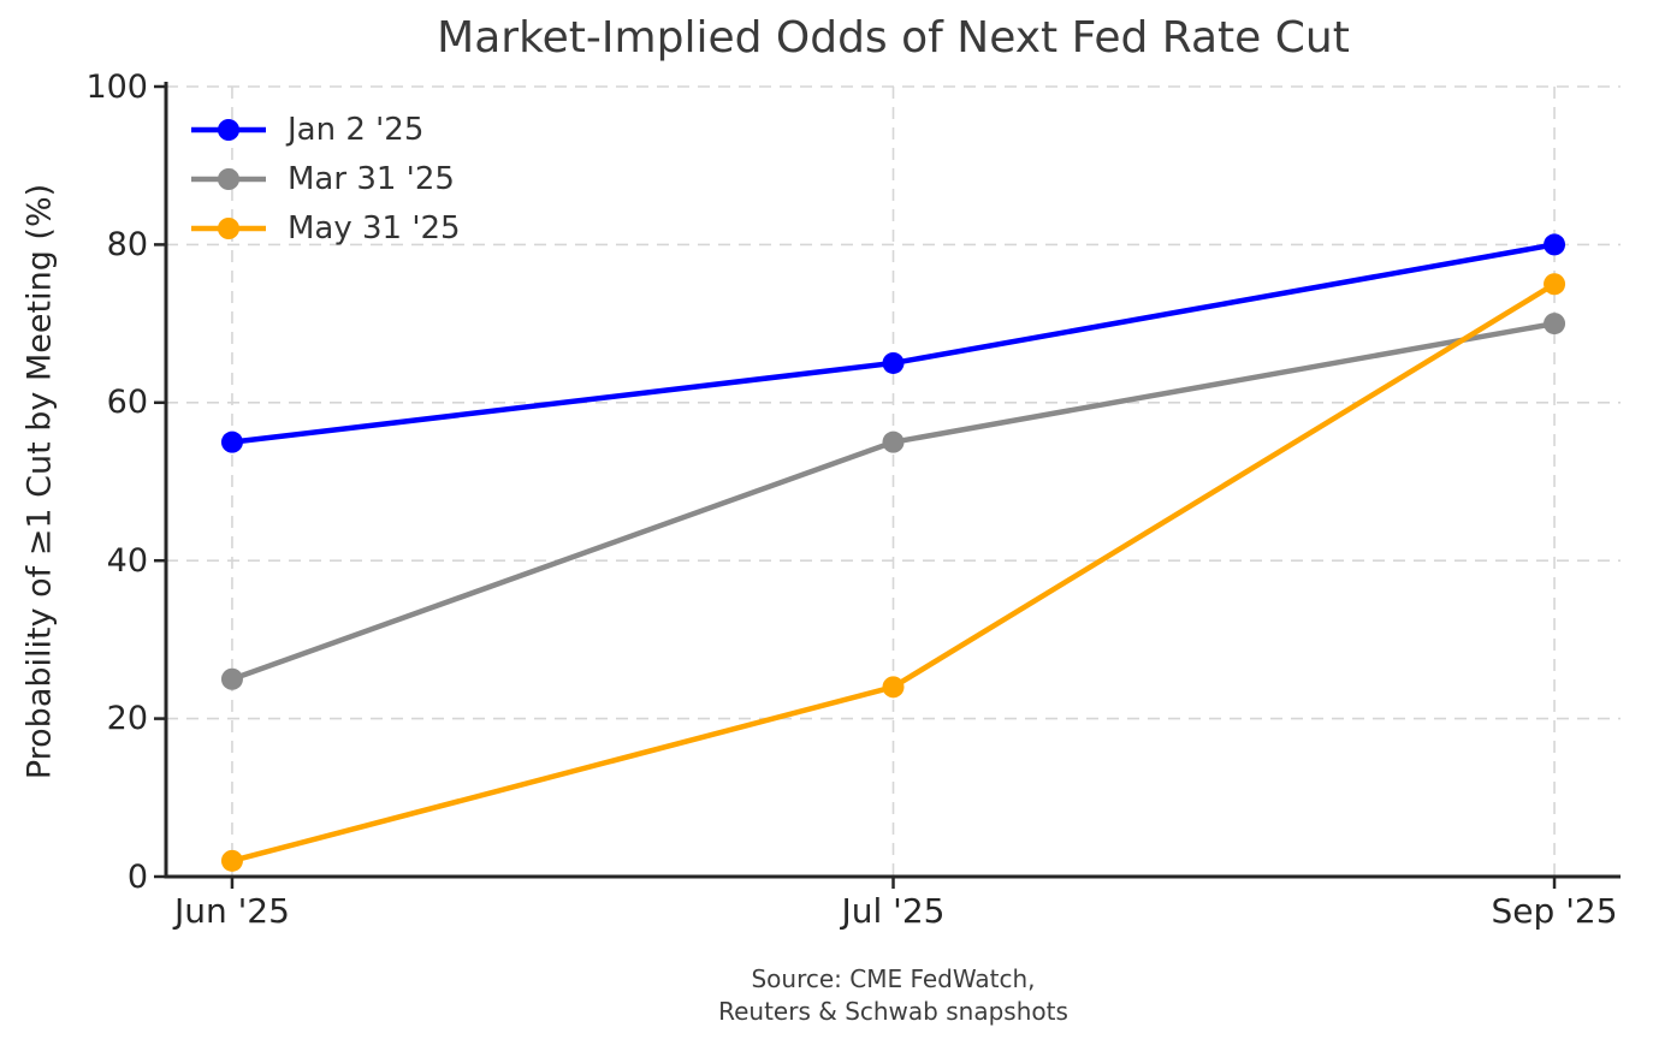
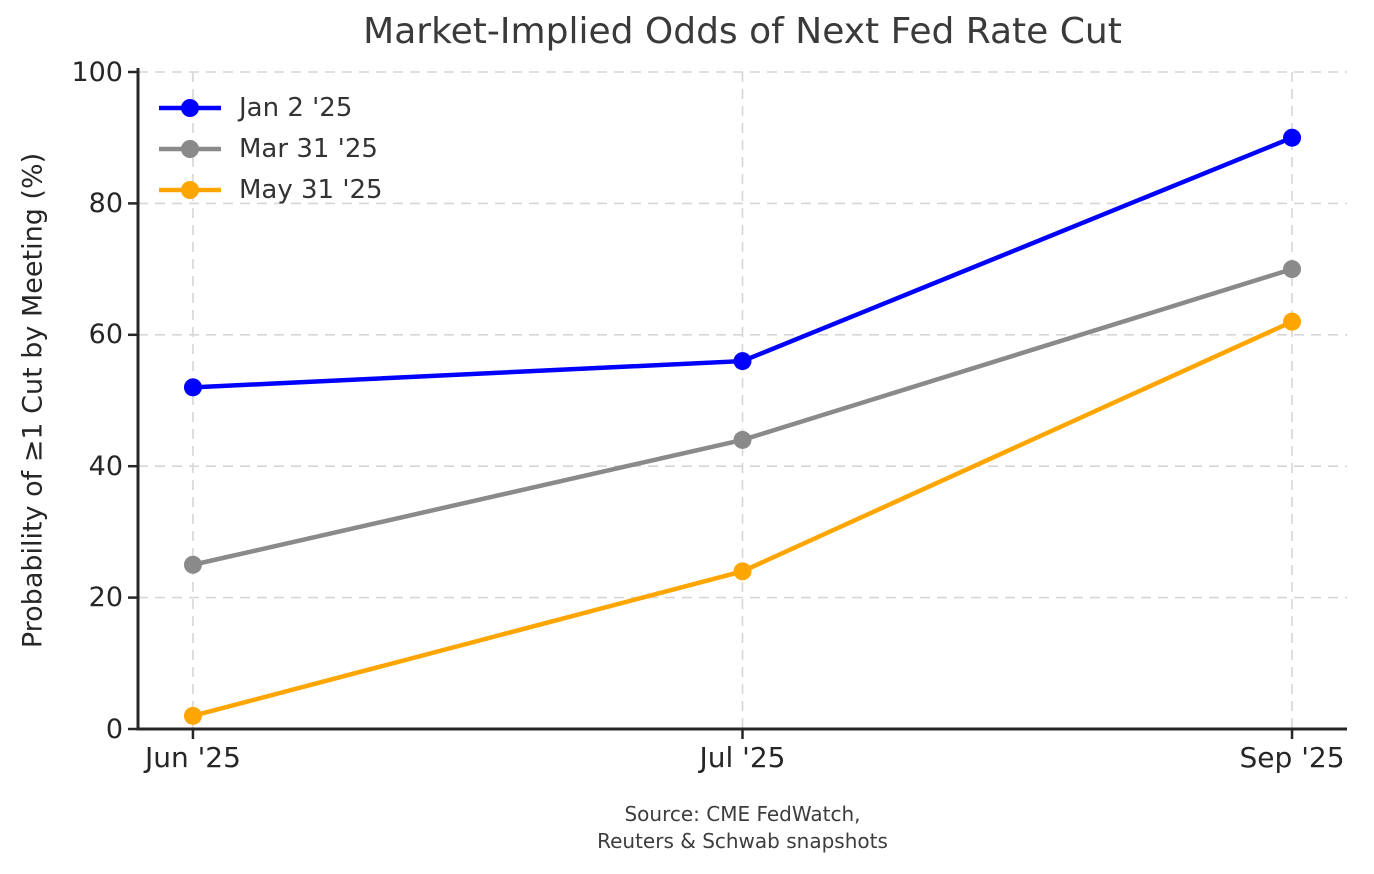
Jan 2 '25/Jun '25: 55 -> 52
Jan 2 '25/Jul '25: 65 -> 56
Mar 31 '25/Jul '25: 55 -> 44
Jan 2 '25/Sep '25: 80 -> 90
May 31 '25/Sep '25: 75 -> 62
